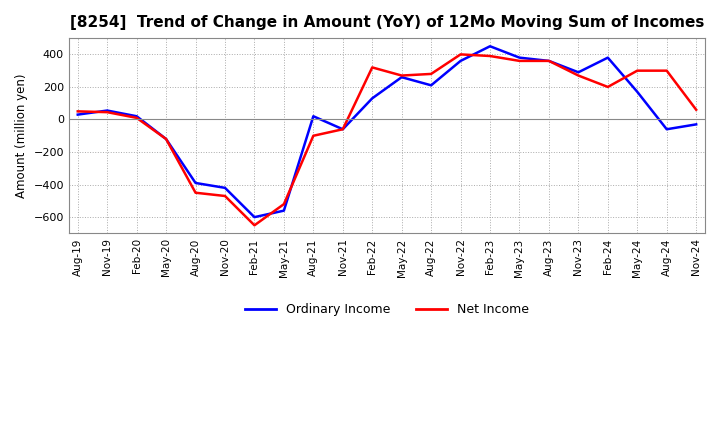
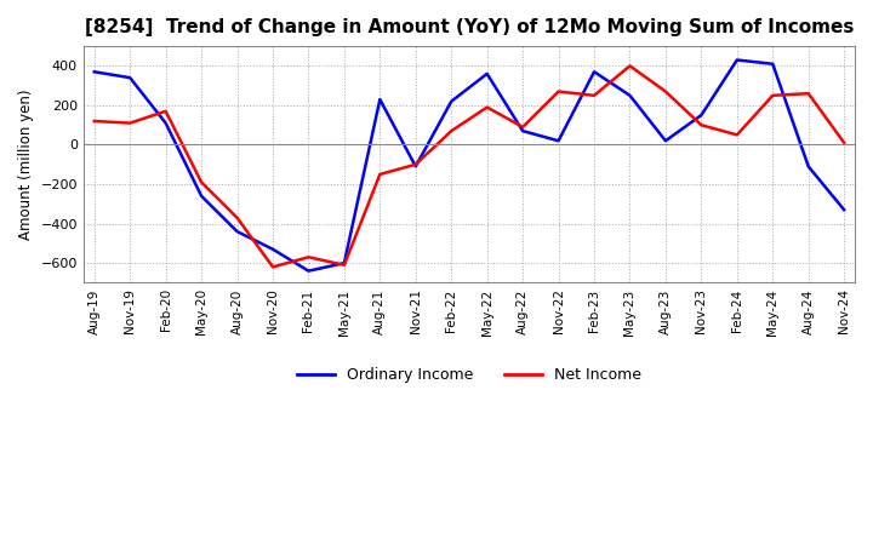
Ordinary Income/Aug-19: 30 -> 370
Net Income/Aug-19: 50 -> 120
Ordinary Income/Nov-19: 60 -> 340
Net Income/Nov-19: 40 -> 110
Ordinary Income/Feb-20: 20 -> 110
Net Income/Feb-20: 10 -> 170
Ordinary Income/May-20: -120 -> -260
Net Income/May-20: -120 -> -190
Ordinary Income/Aug-20: -390 -> -440
Net Income/Aug-20: -450 -> -370
Ordinary Income/Nov-20: -420 -> -530
Net Income/Nov-20: -470 -> -620
Ordinary Income/Feb-21: -600 -> -640
Net Income/Feb-21: -650 -> -570
Ordinary Income/May-21: -560 -> -600
Net Income/May-21: -520 -> -610
Ordinary Income/Aug-21: 20 -> 230
Net Income/Aug-21: -100 -> -150
Ordinary Income/Nov-21: -60 -> -110
Net Income/Nov-21: -60 -> -100
Ordinary Income/Feb-22: 130 -> 220
Net Income/Feb-22: 320 -> 70
Ordinary Income/May-22: 260 -> 360
Net Income/May-22: 270 -> 190
Ordinary Income/Aug-22: 210 -> 70
Net Income/Aug-22: 280 -> 90
Ordinary Income/Nov-22: 360 -> 20
Net Income/Nov-22: 400 -> 270
Ordinary Income/Feb-23: 450 -> 370
Net Income/Feb-23: 390 -> 250
Ordinary Income/May-23: 380 -> 250
Net Income/May-23: 360 -> 400
Ordinary Income/Aug-23: 360 -> 20
Net Income/Aug-23: 360 -> 270
Ordinary Income/Nov-23: 290 -> 150
Net Income/Nov-23: 270 -> 100
Ordinary Income/Feb-24: 380 -> 430
Net Income/Feb-24: 200 -> 50
Ordinary Income/May-24: 170 -> 410
Net Income/May-24: 300 -> 250
Ordinary Income/Aug-24: -60 -> -110
Net Income/Aug-24: 300 -> 260
Ordinary Income/Nov-24: -30 -> -330
Net Income/Nov-24: 60 -> 10
